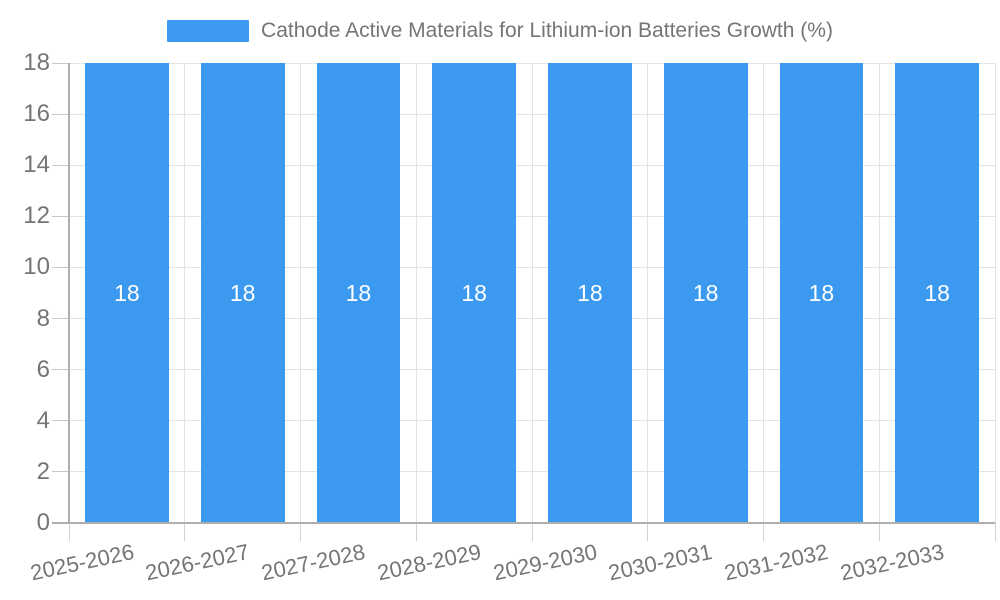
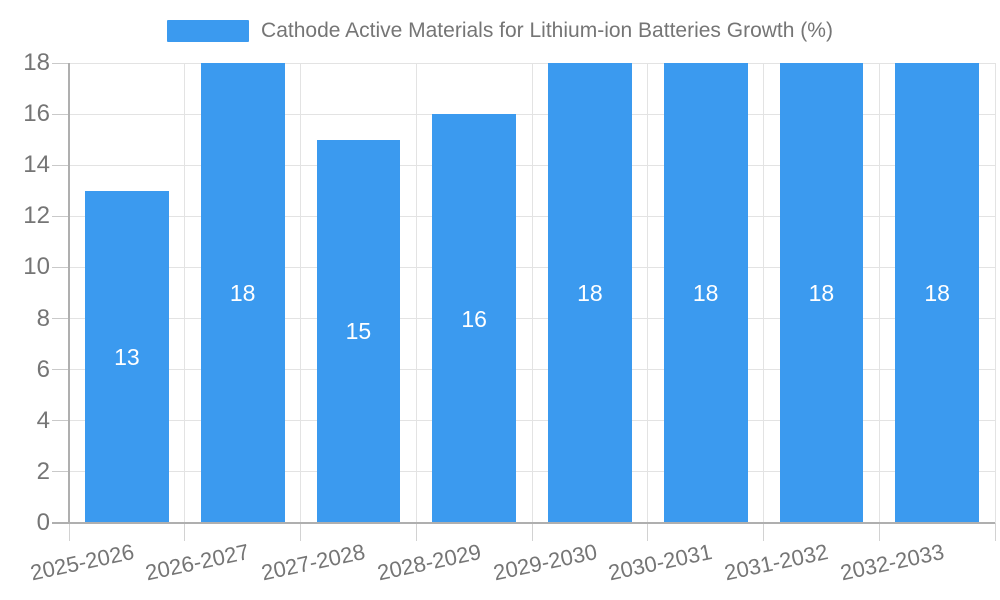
2025-2026: 18 -> 13
2027-2028: 18 -> 15
2028-2029: 18 -> 16
